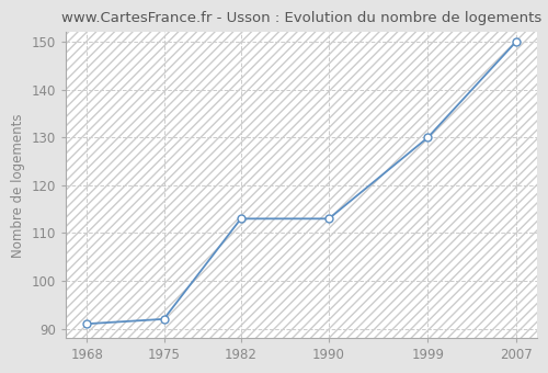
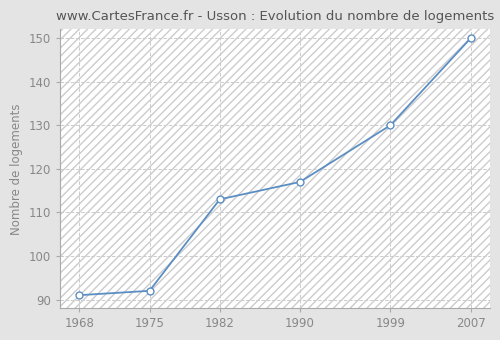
1990: 113 -> 117
